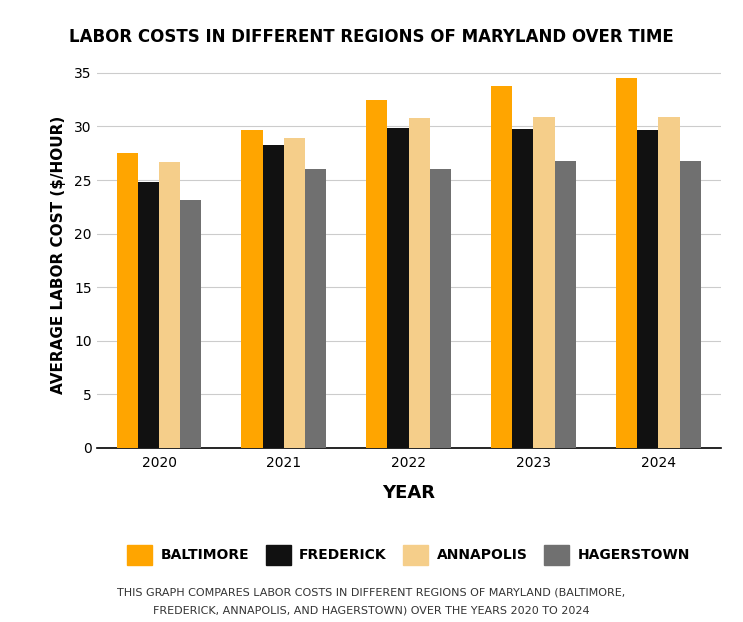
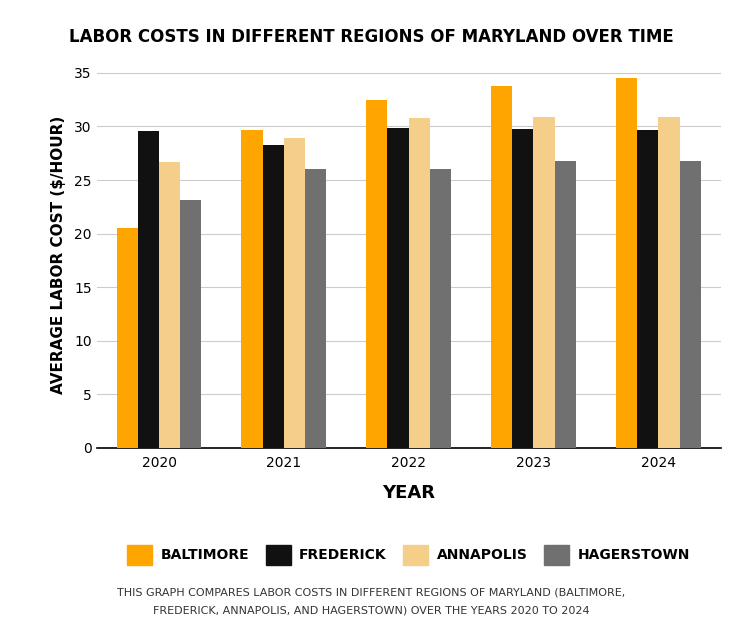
BALTIMORE/2020: 27.5 -> 20.5
FREDERICK/2020: 24.8 -> 29.6
